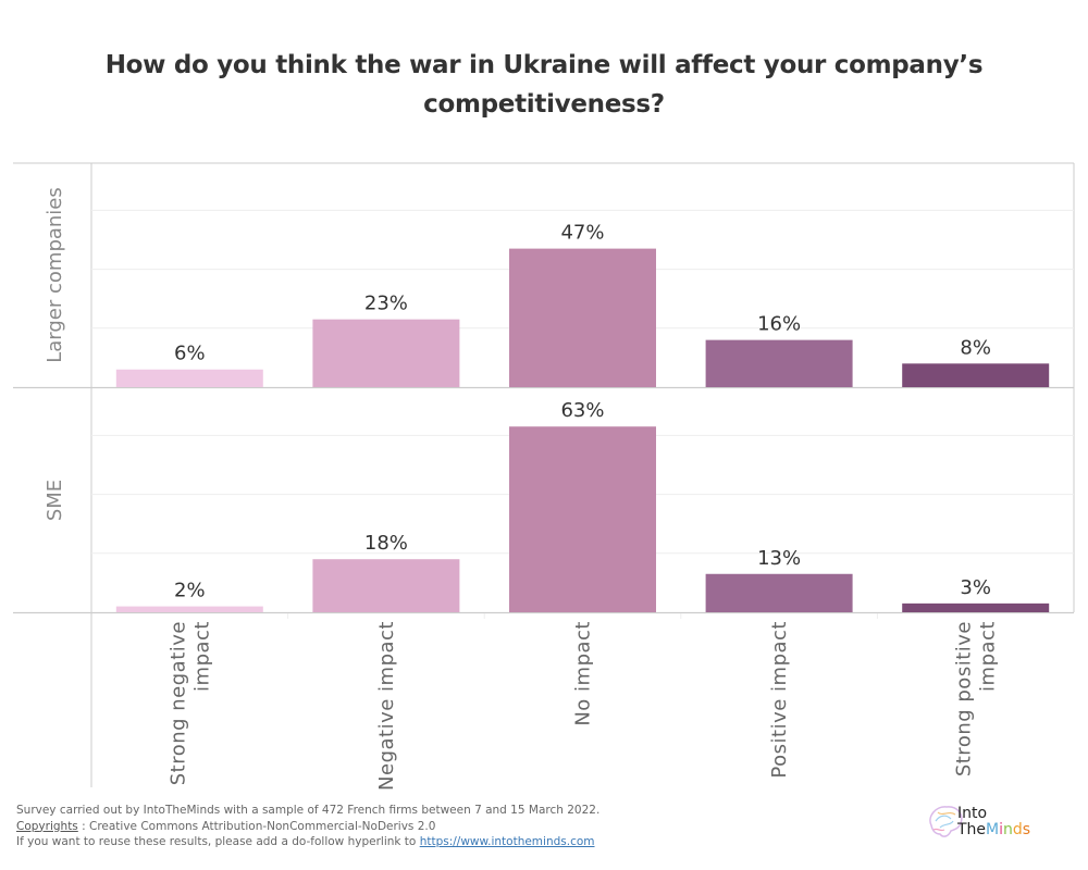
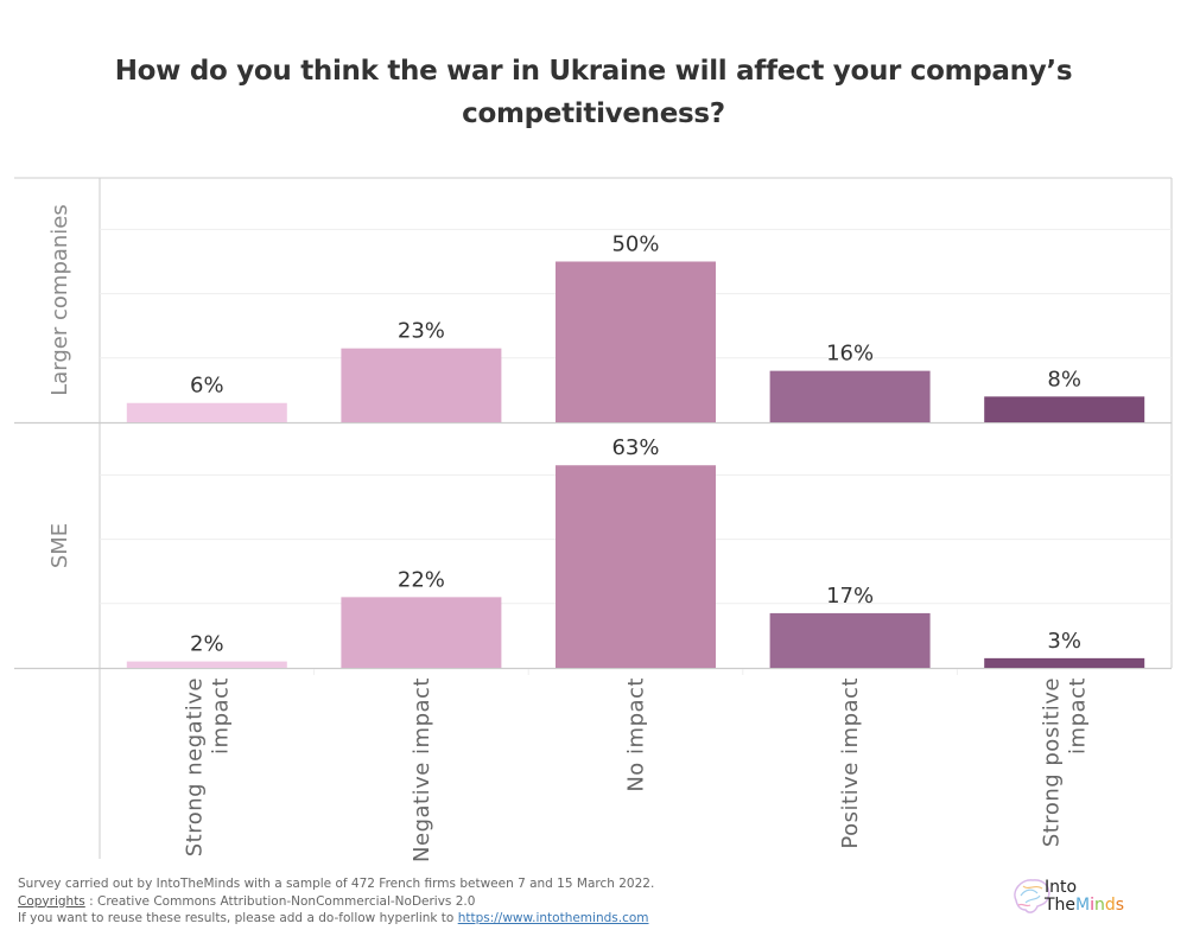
SME/Negative impact: 18% -> 22%
Larger companies/No impact: 47% -> 50%
SME/Positive impact: 13% -> 17%
